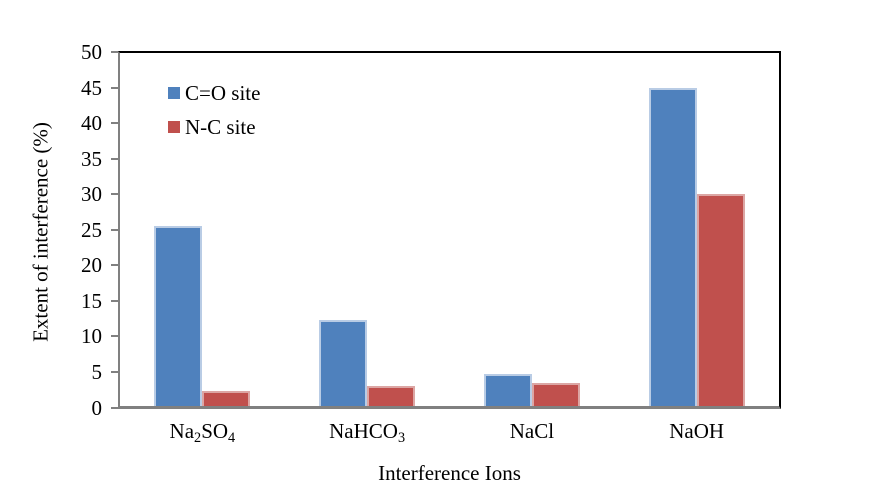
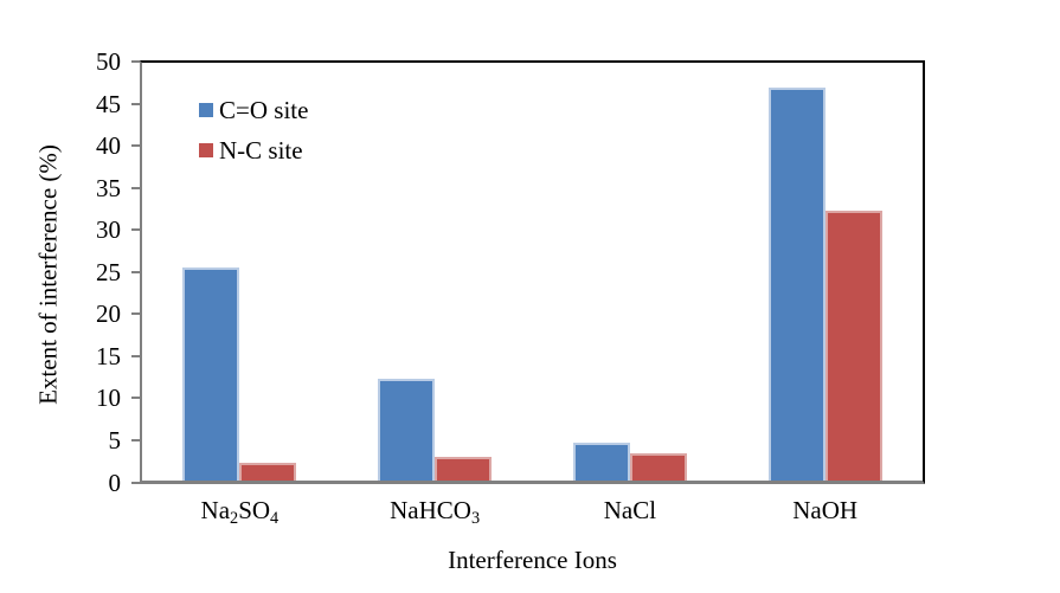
C=O site/NaOH: 45 -> 47
N-C site/NaOH: 30 -> 32
